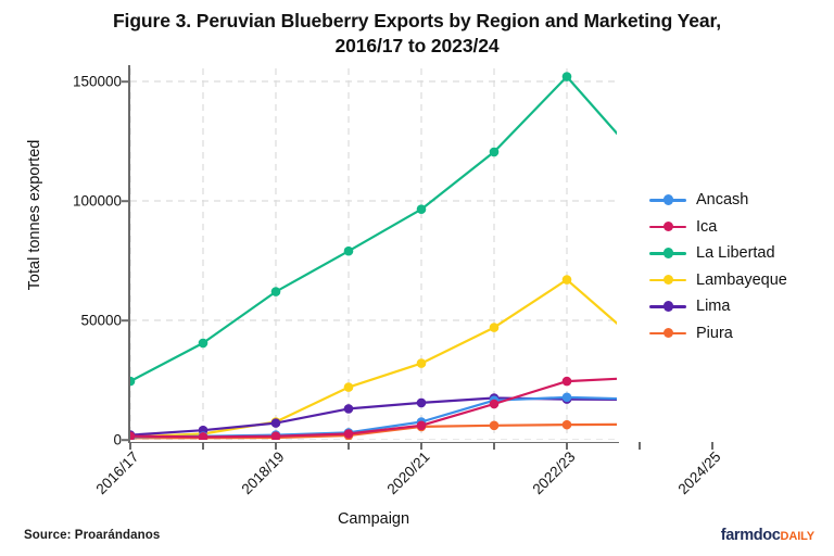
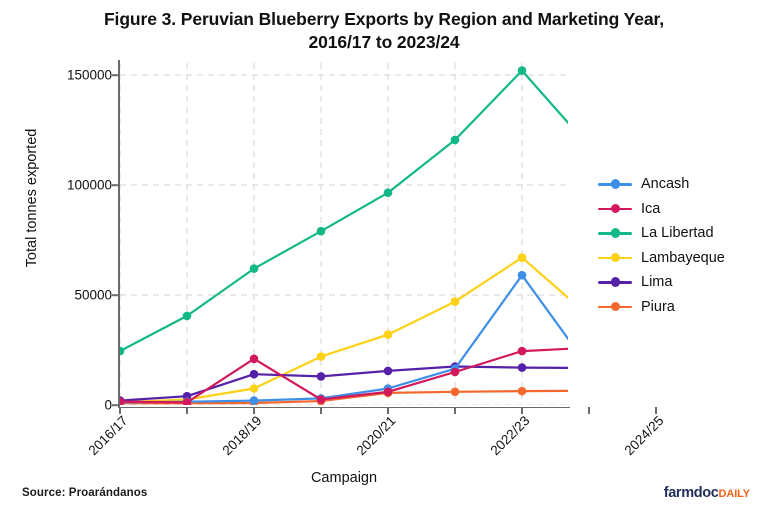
Ica/2018/19: 2000 -> 21000
Lima/2018/19: 7000 -> 14000
Ancash/2022/23: 18000 -> 59000
